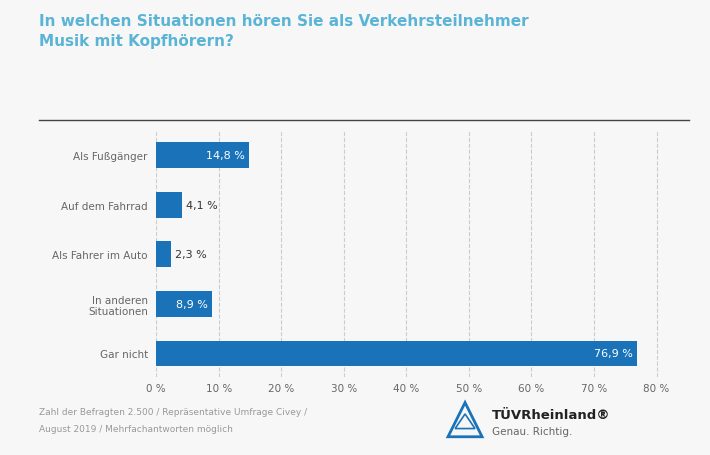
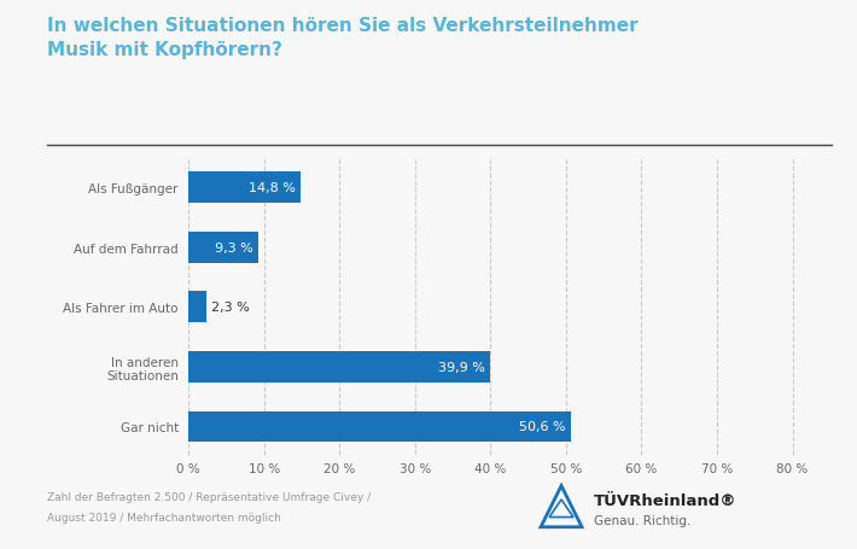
Auf dem Fahrrad: 4,1 -> 9,3
In anderen Situationen: 8,9 -> 39,9
Gar nicht: 76,9 -> 50,6
